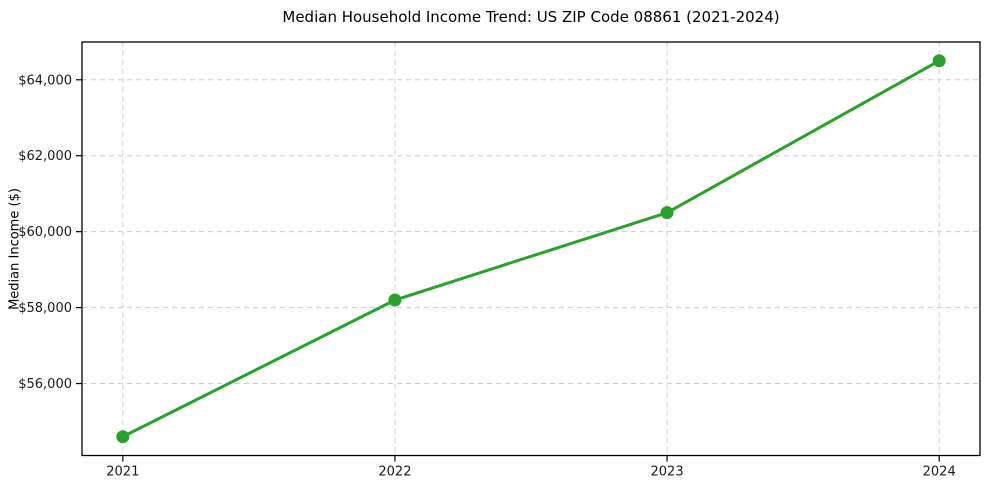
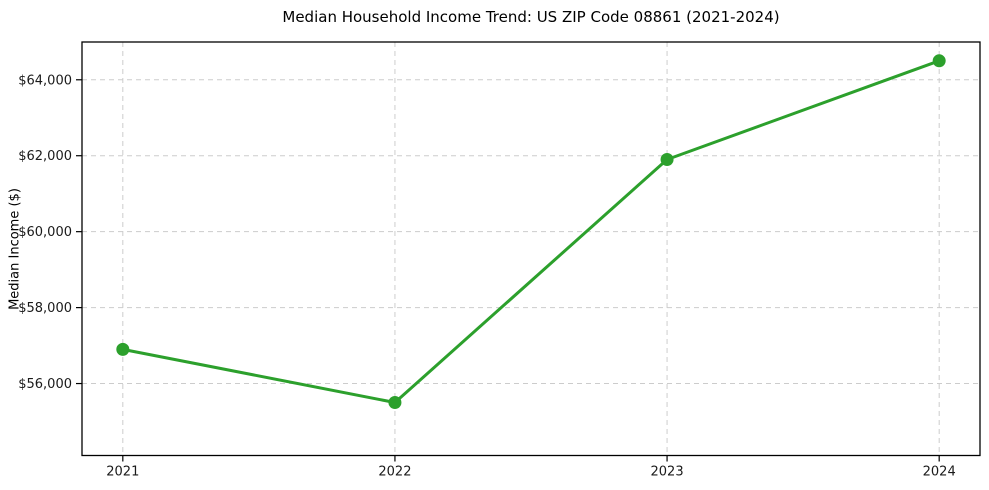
2021: $54600 -> $56900
2022: $58200 -> $55500
2023: $60500 -> $61900
